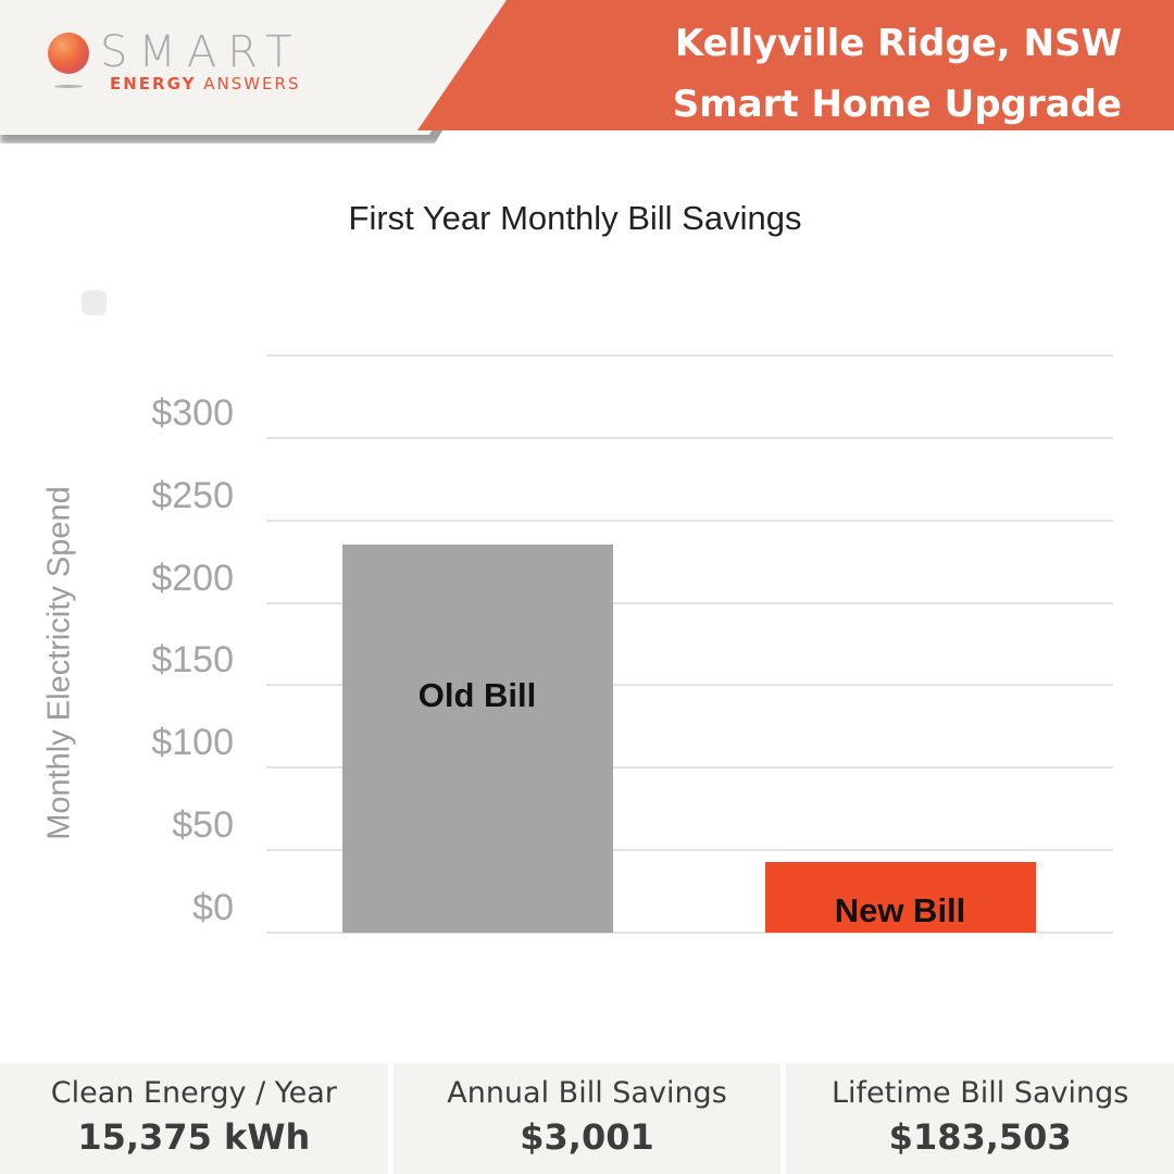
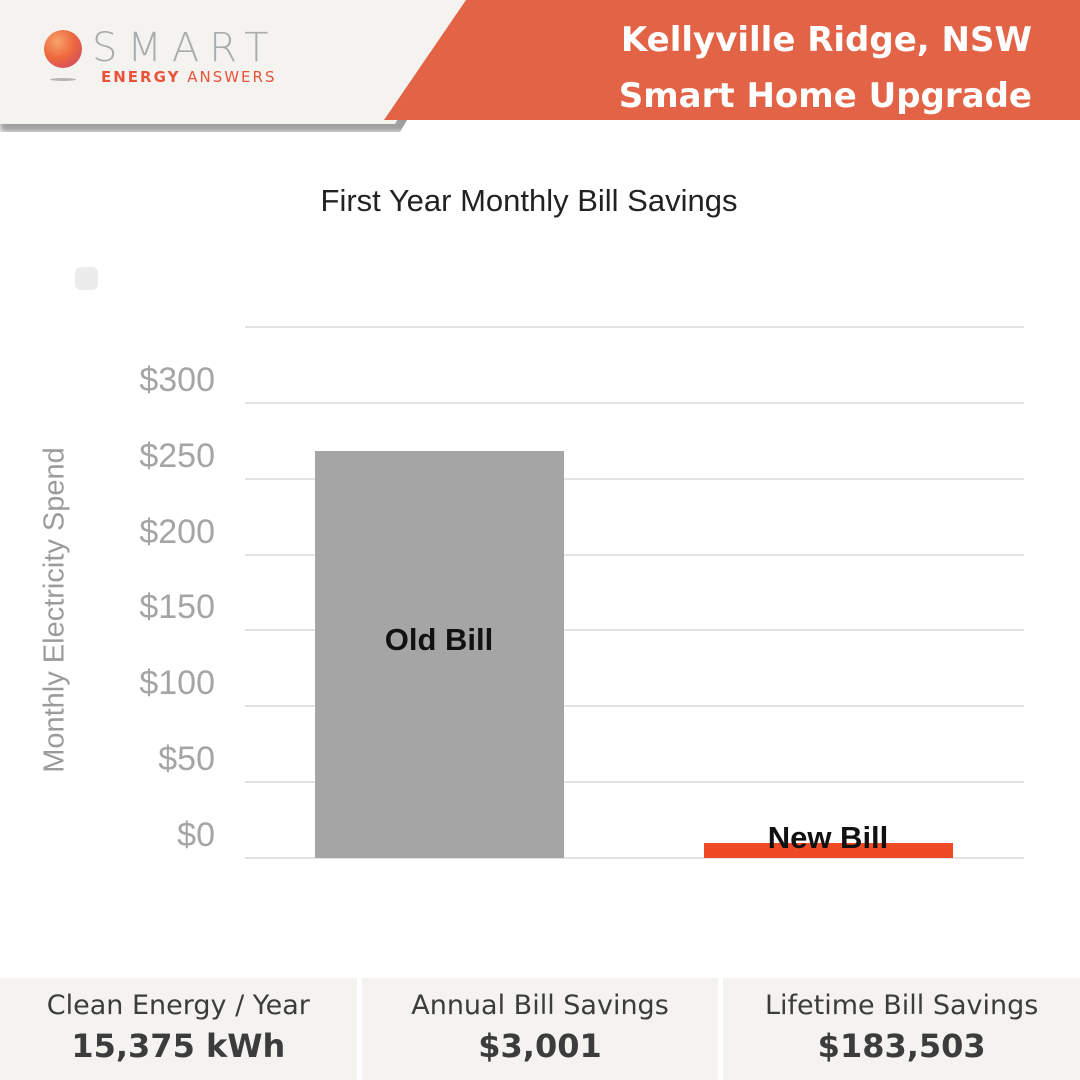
Old Bill: $235 -> $268
New Bill: $43 -> $10
